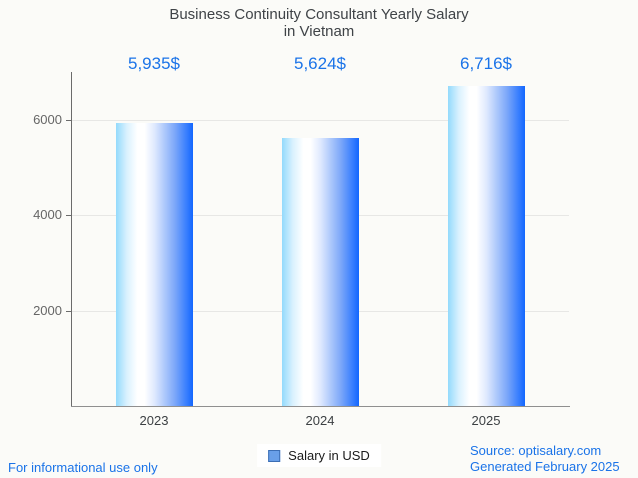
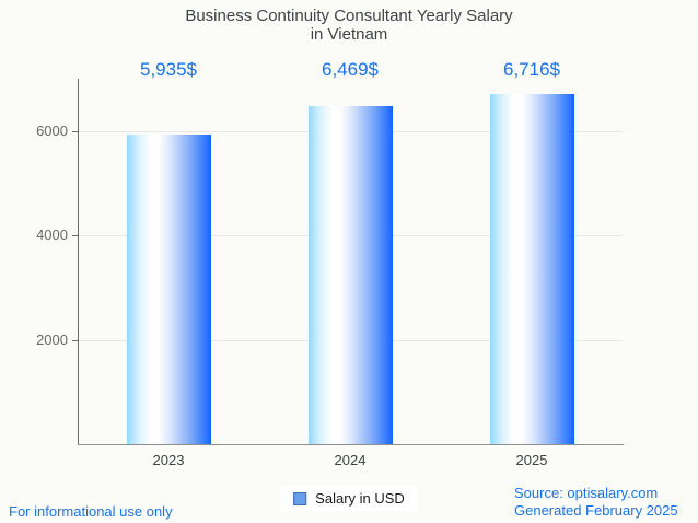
2024: 5,624 -> 6,469
